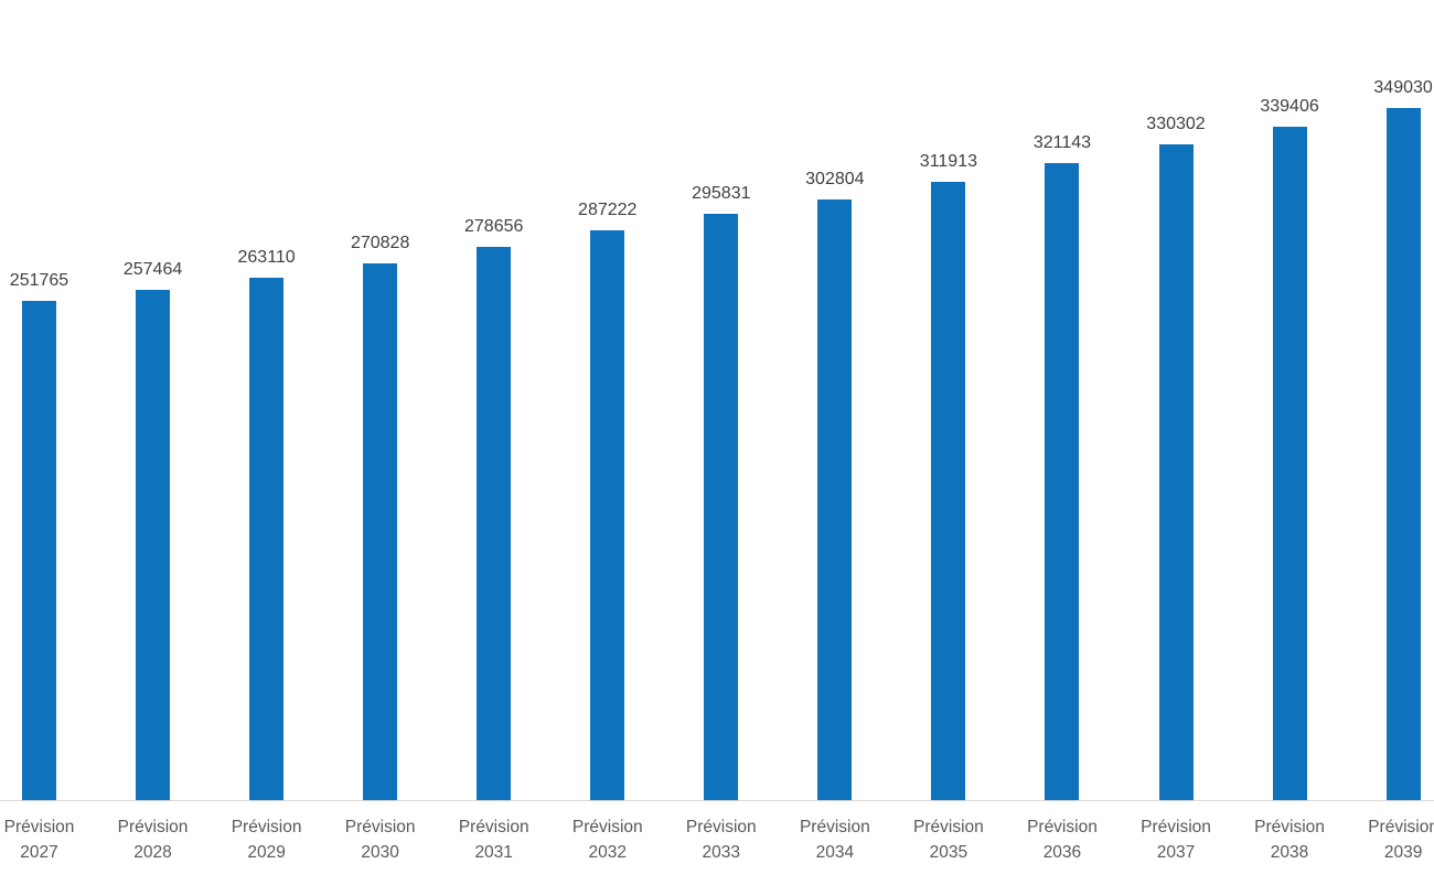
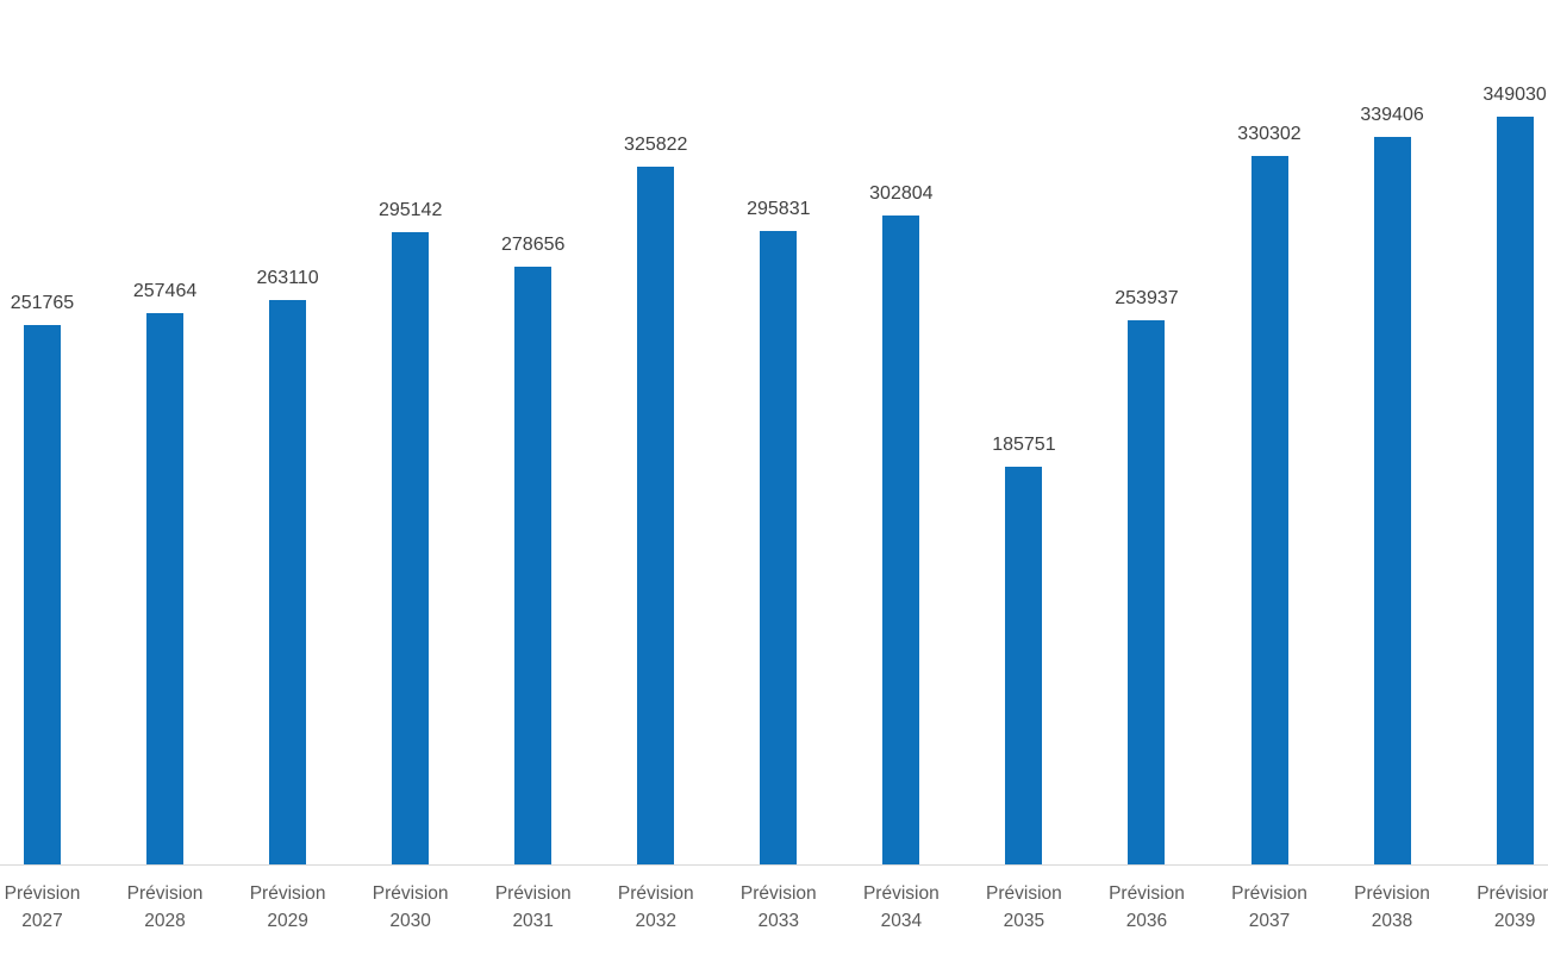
Prévision 2030: 270828 -> 295142
Prévision 2032: 287222 -> 325822
Prévision 2035: 311913 -> 185751
Prévision 2036: 321143 -> 253937
